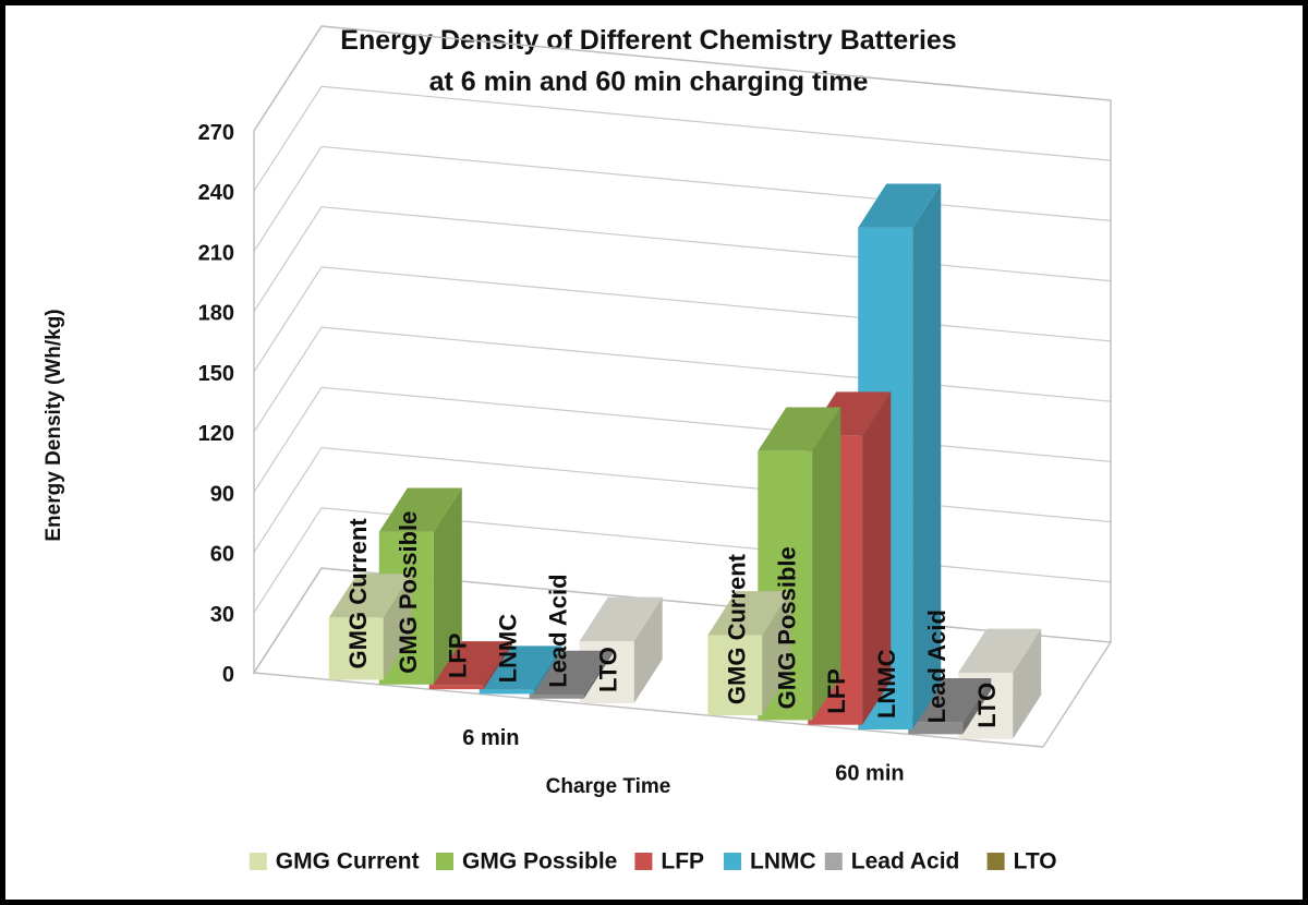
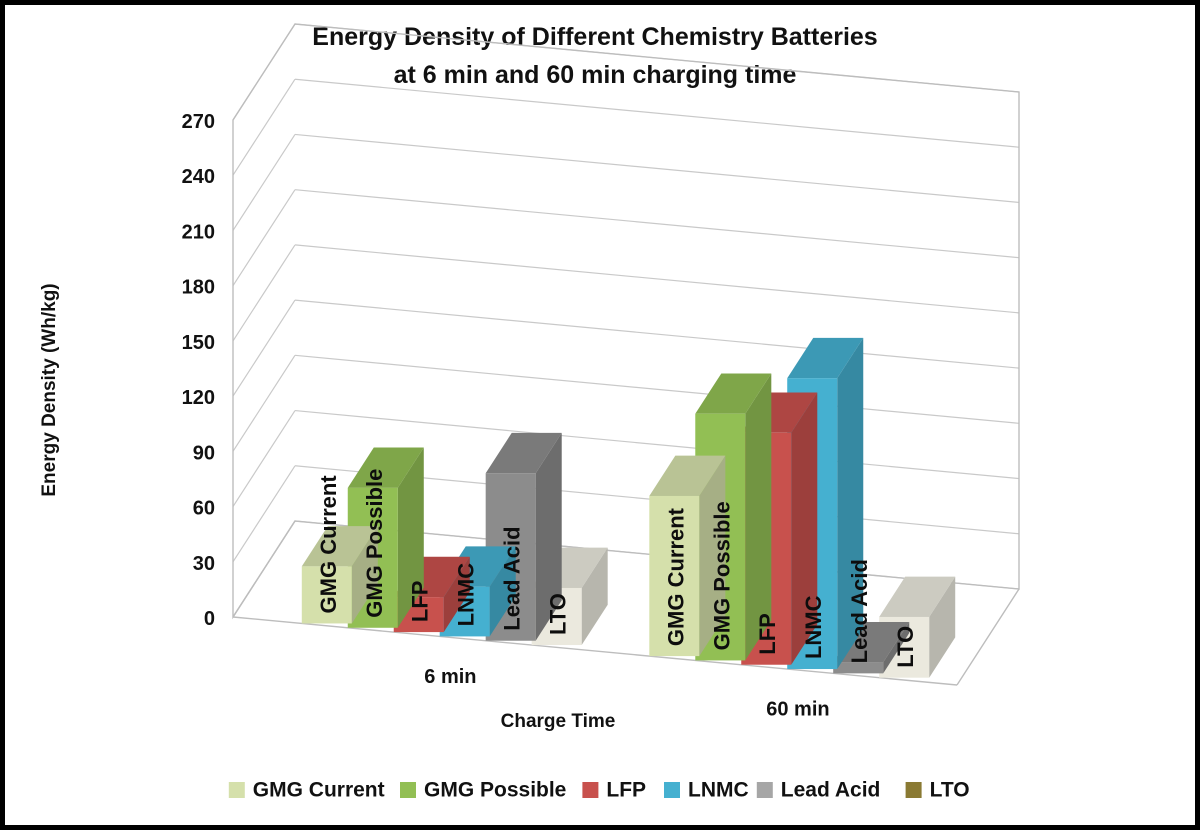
LFP/6 min: 2 -> 19
LNMC/6 min: 2 -> 27
Lead Acid/6 min: 2 -> 91
GMG Current/60 min: 40 -> 87
LFP/60 min: 144 -> 126
LNMC/60 min: 250 -> 158
